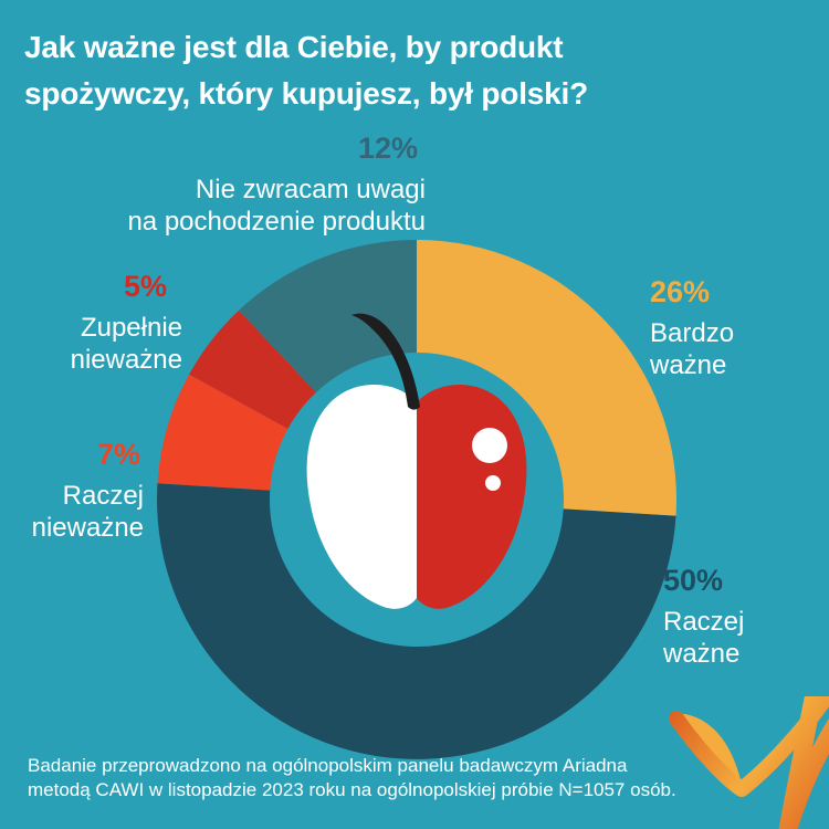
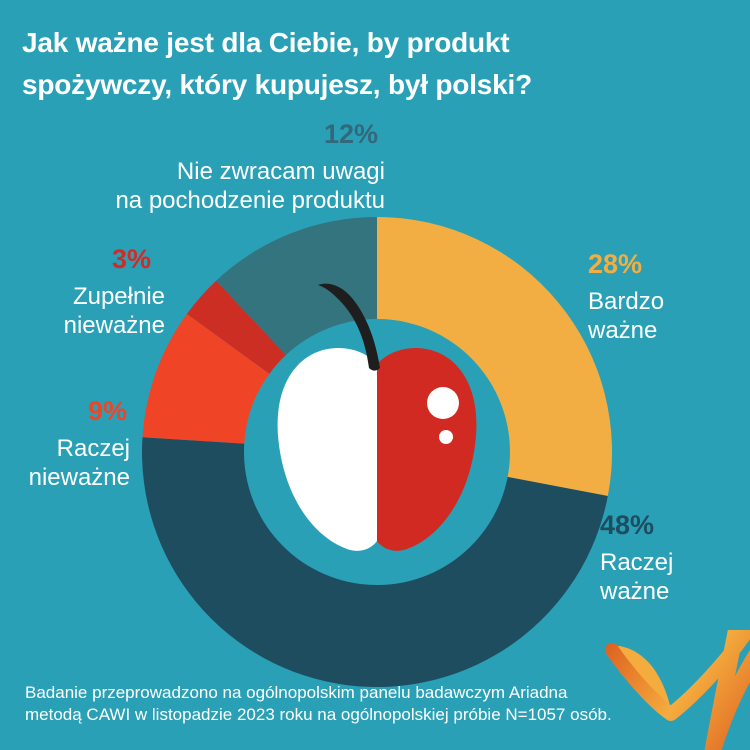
Bardzo ważne: 26% -> 28%
Raczej ważne: 50% -> 48%
Raczej nieważne: 7% -> 9%
Zupełnie nieważne: 5% -> 3%
